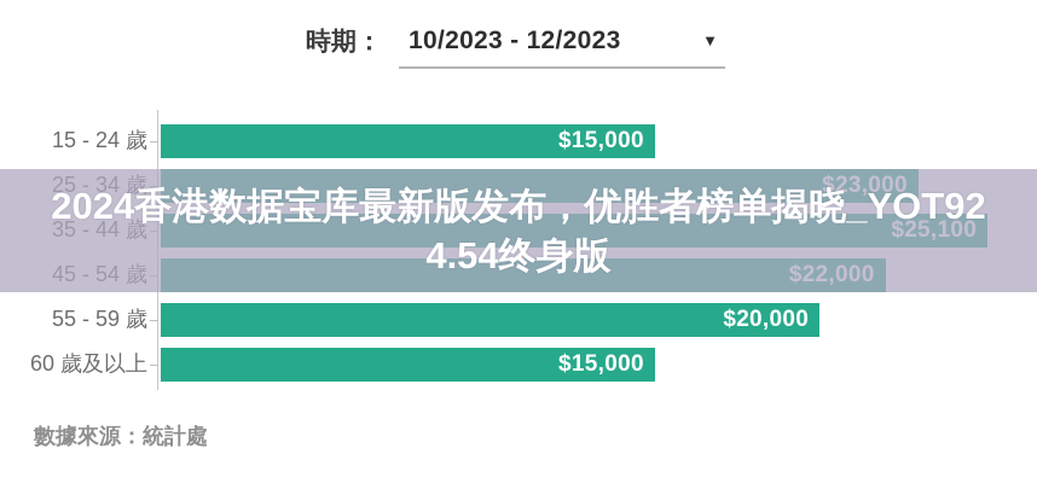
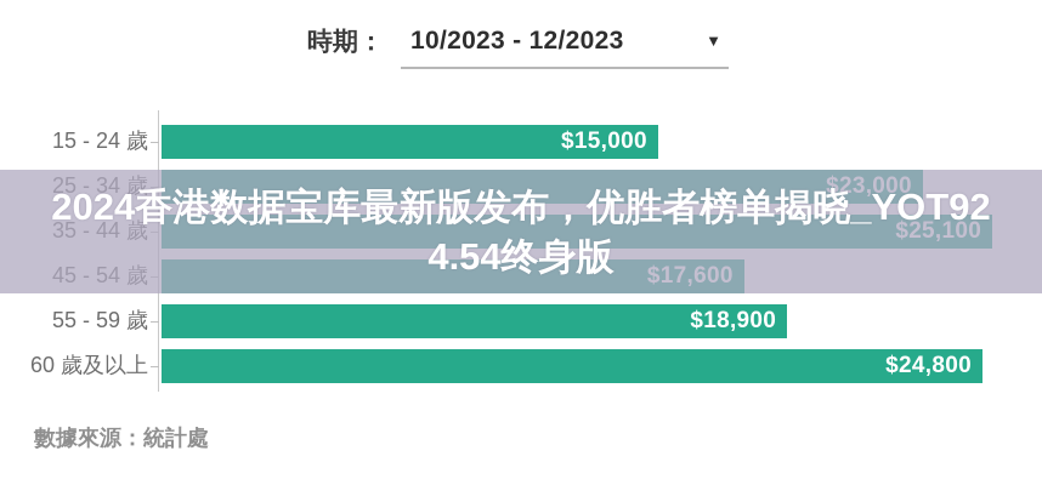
45 - 54 歲: $22,000 -> $17,600
55 - 59 歲: $20,000 -> $18,900
60 歲及以上: $15,000 -> $24,800
